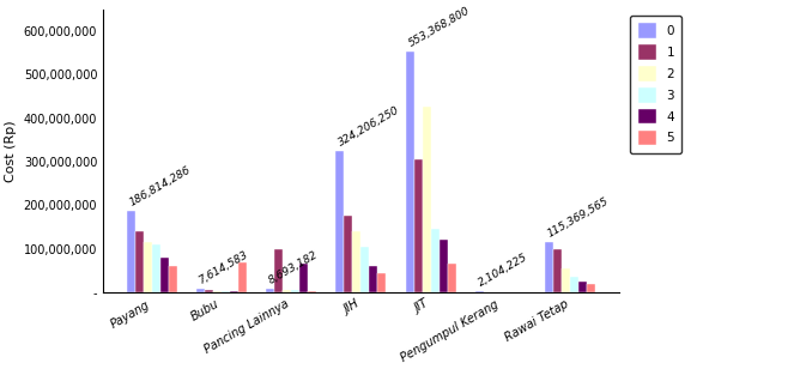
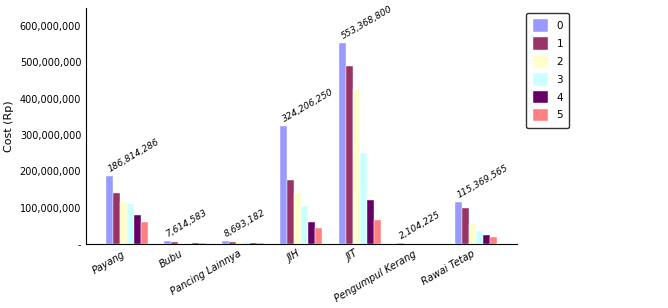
5/Bubu: 70,000,000 -> 2,000,000
1/Pancing Lainnya: 100,000,000 -> 6,000,000
4/Pancing Lainnya: 65,000,000 -> 4,000,000
1/JIT: 305,000,000 -> 490,000,000
3/JIT: 145,000,000 -> 250,000,000
